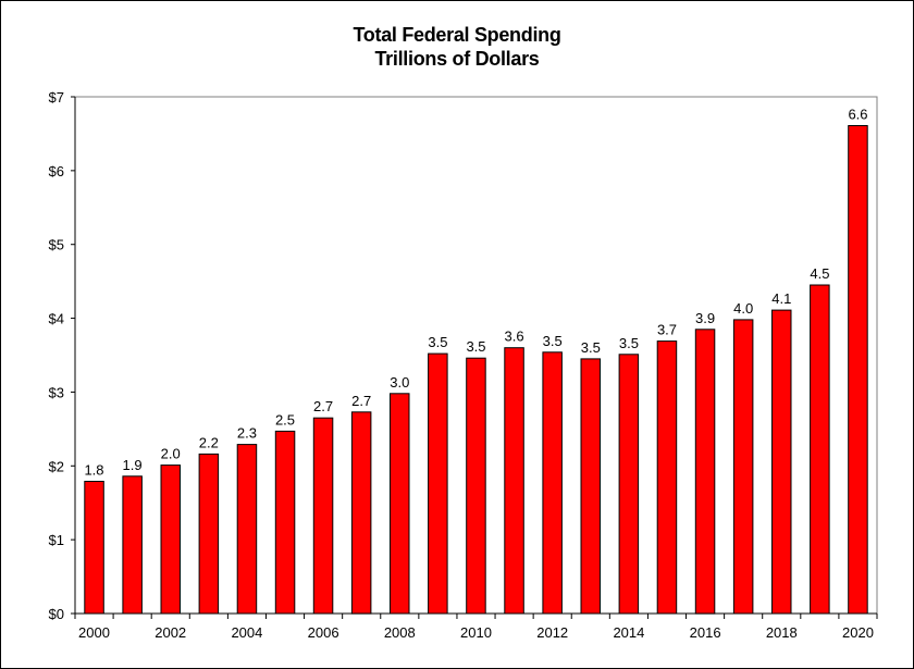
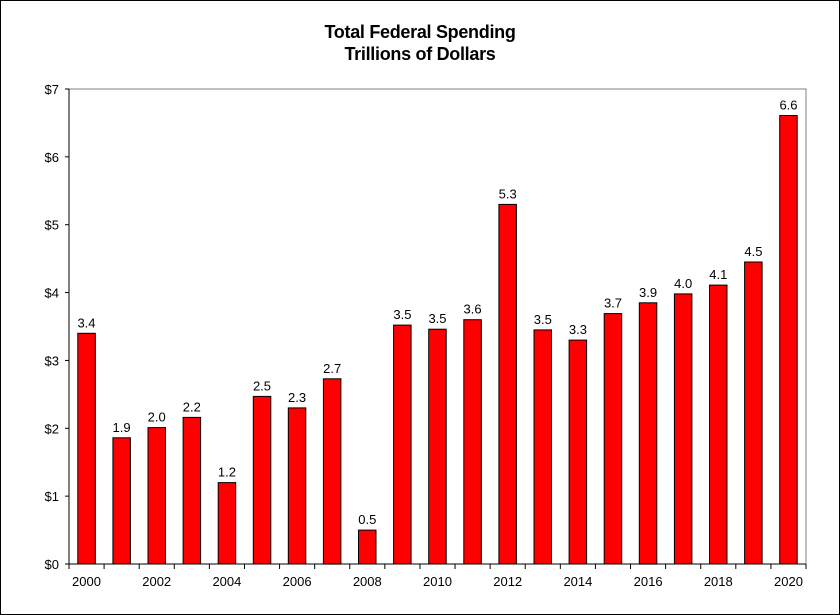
2000: 1.8 -> 3.4
2004: 2.3 -> 1.2
2006: 2.7 -> 2.3
2008: 3.0 -> 0.5
2012: 3.5 -> 5.3
2014: 3.5 -> 3.3
